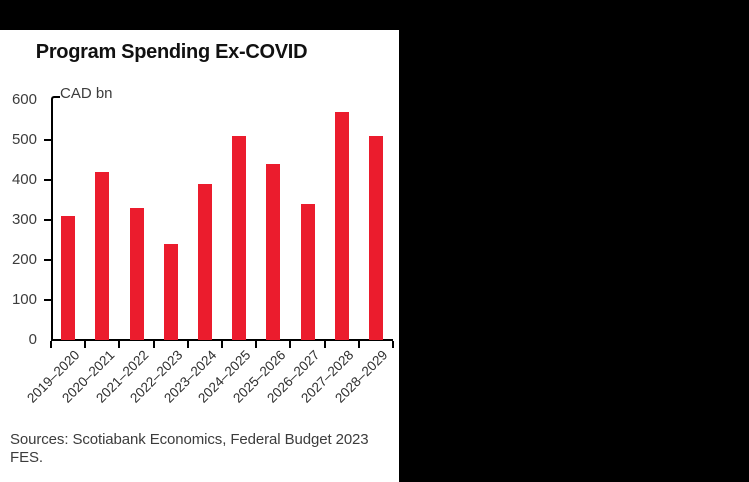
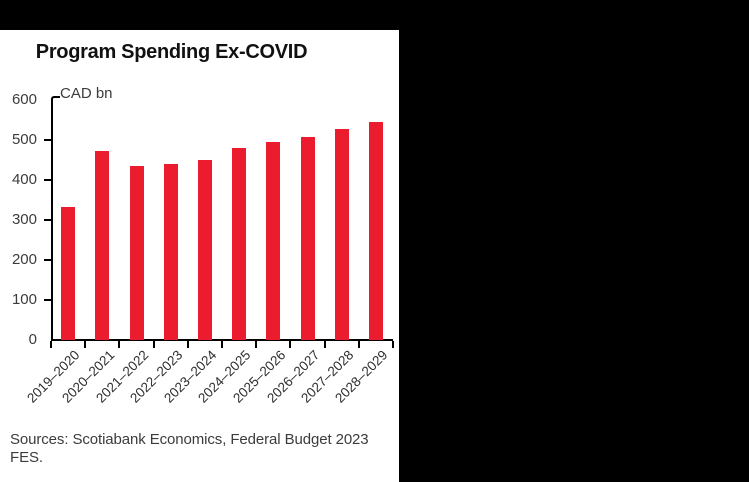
2019–2020: 310 -> 330
2020–2021: 420 -> 470
2021–2022: 330 -> 440
2022–2023: 240 -> 440
2023–2024: 390 -> 450
2024–2025: 510 -> 480
2025–2026: 440 -> 490
2026–2027: 340 -> 510
2027–2028: 570 -> 530
2028–2029: 510 -> 540
